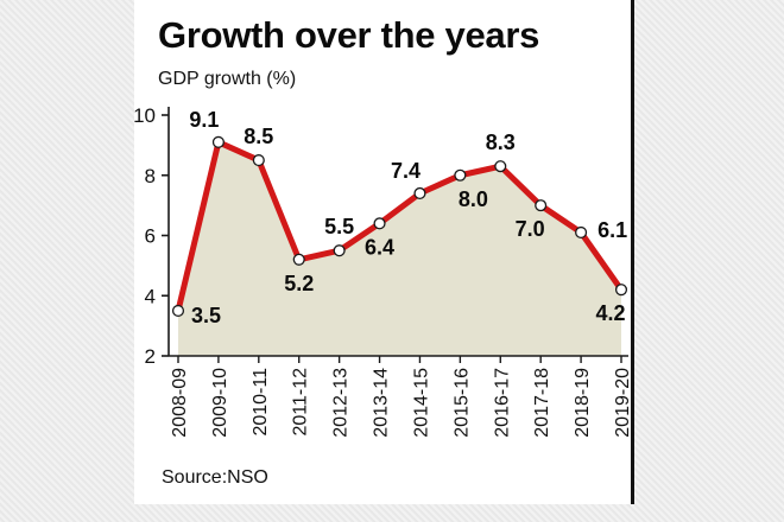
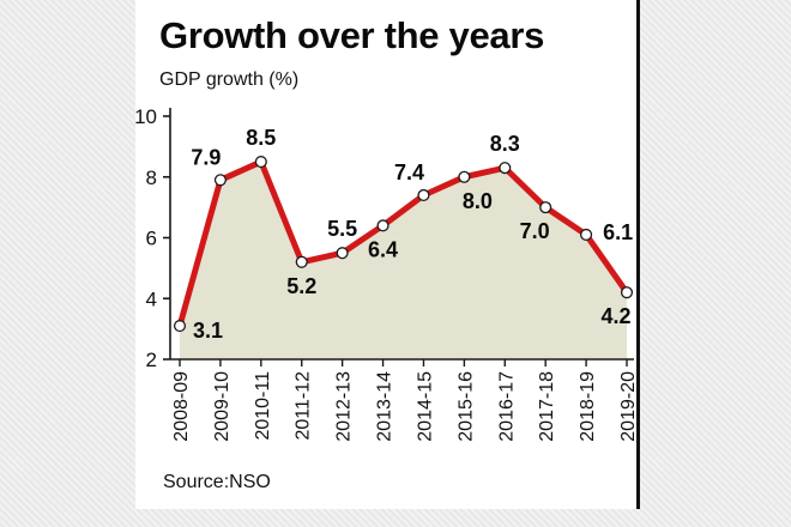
2008-09: 3.5 -> 3.1
2009-10: 9.1 -> 7.9
